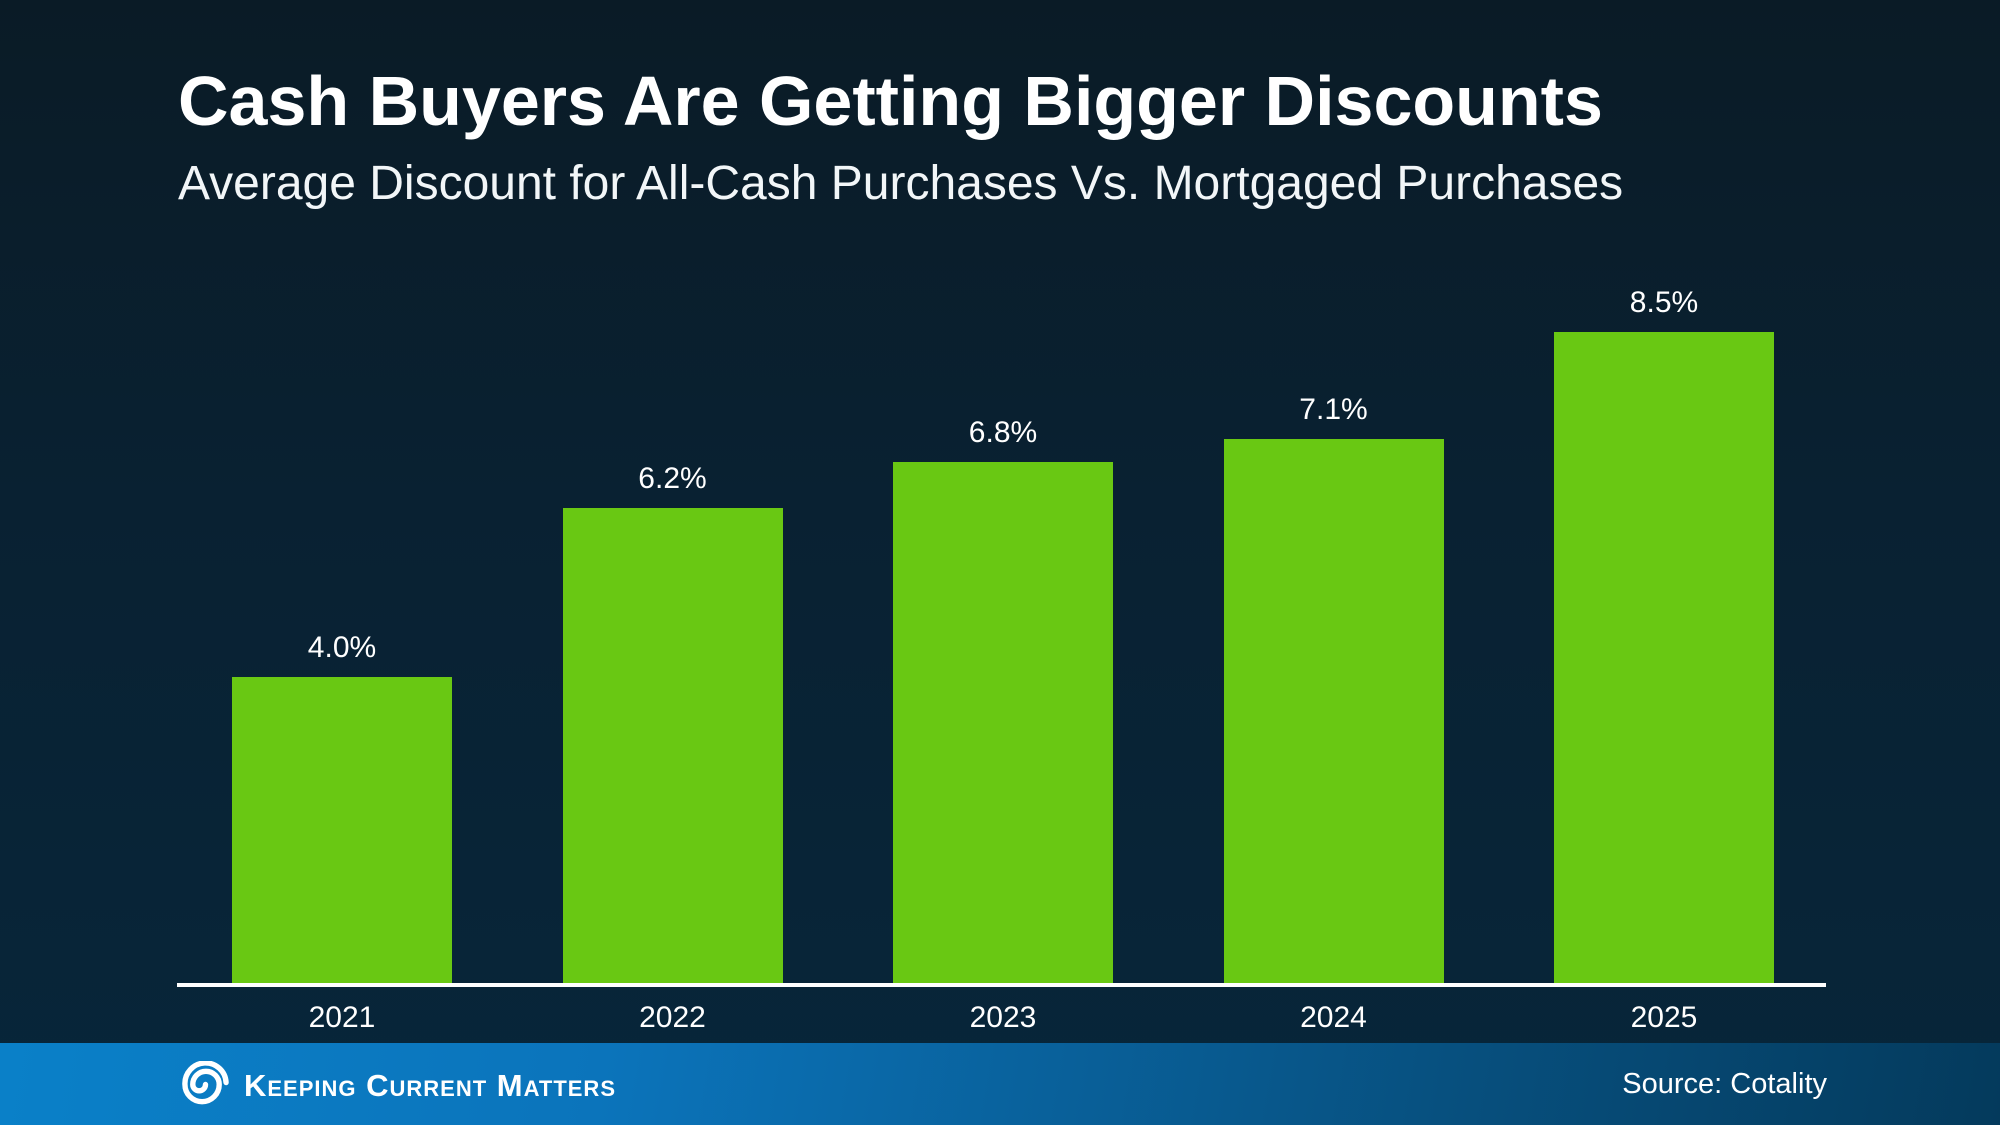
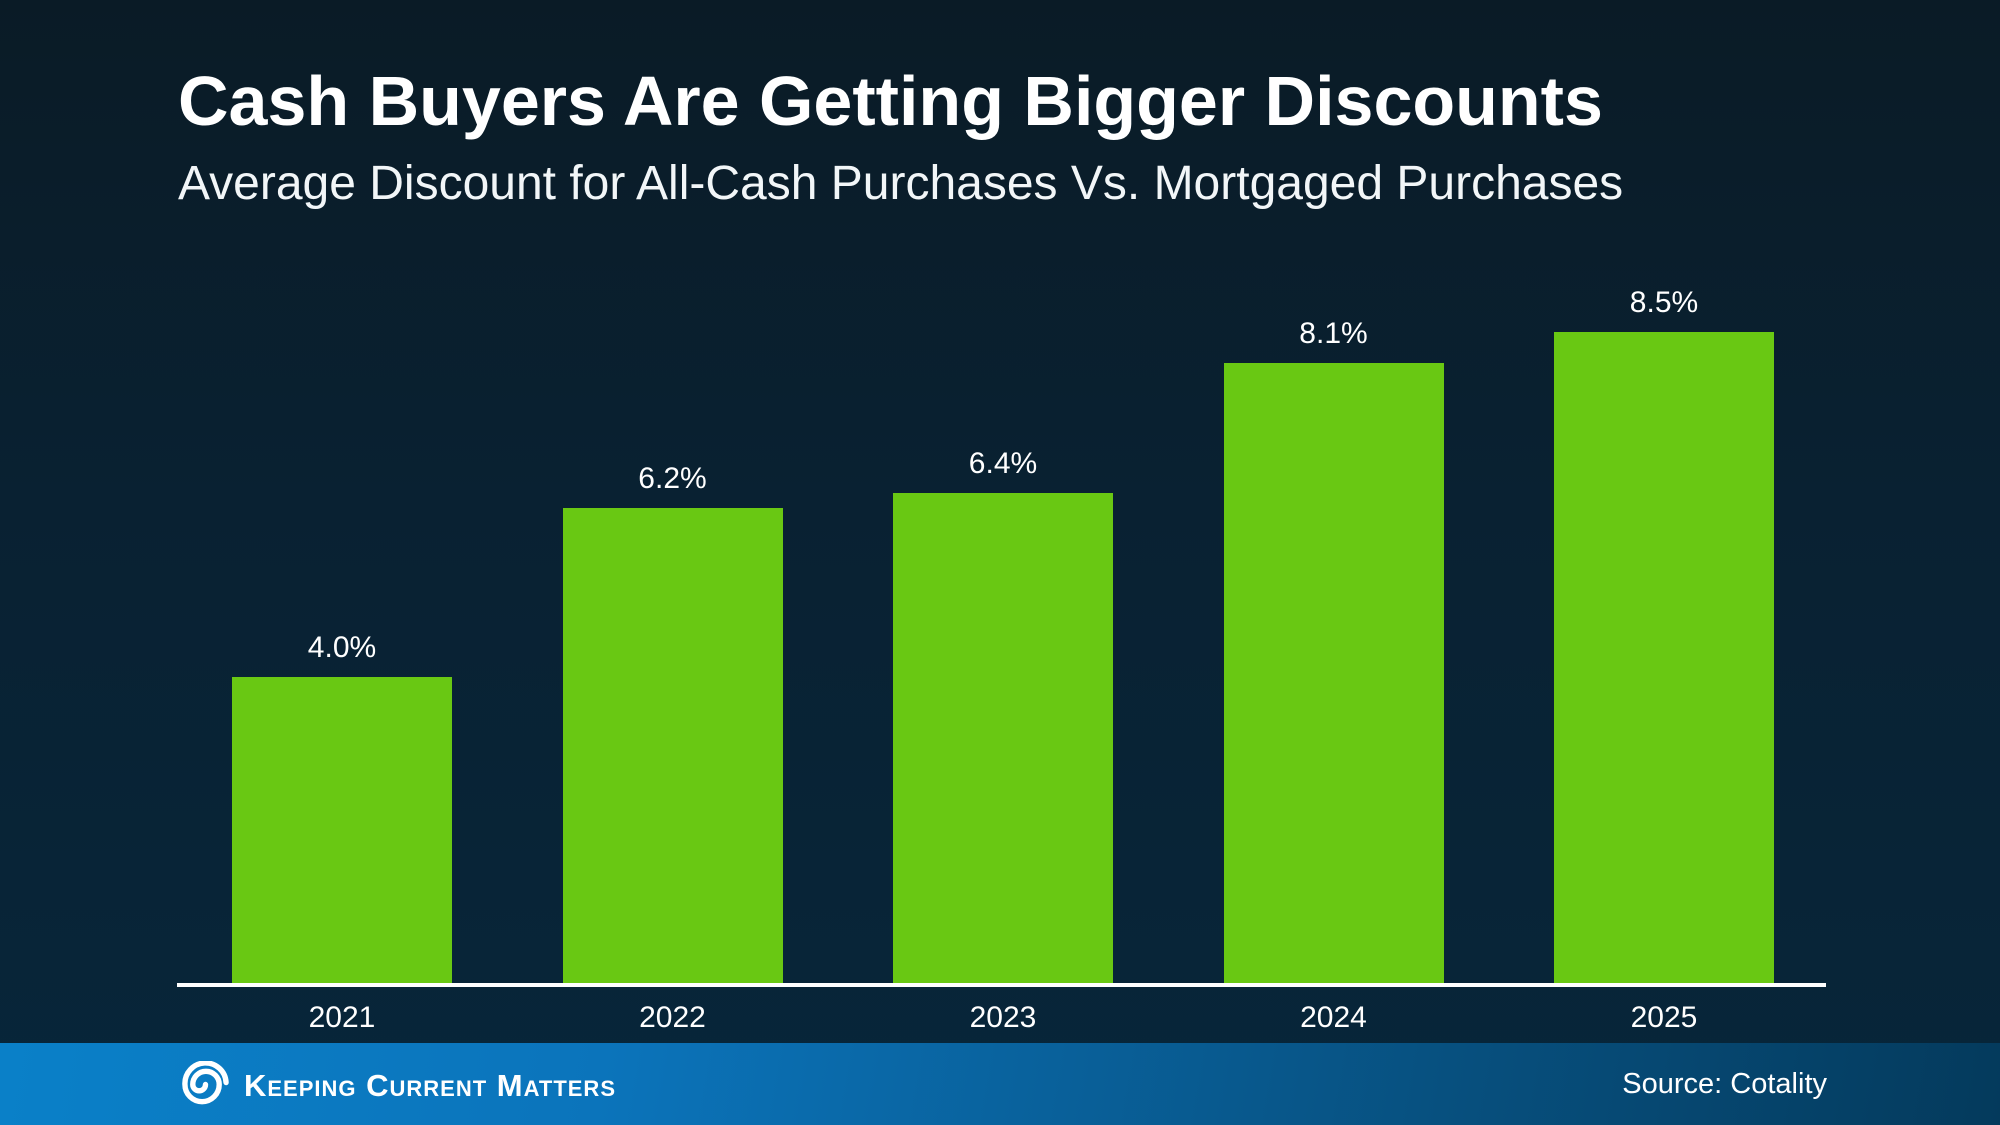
2023: 6.8% -> 6.4%
2024: 7.1% -> 8.1%
